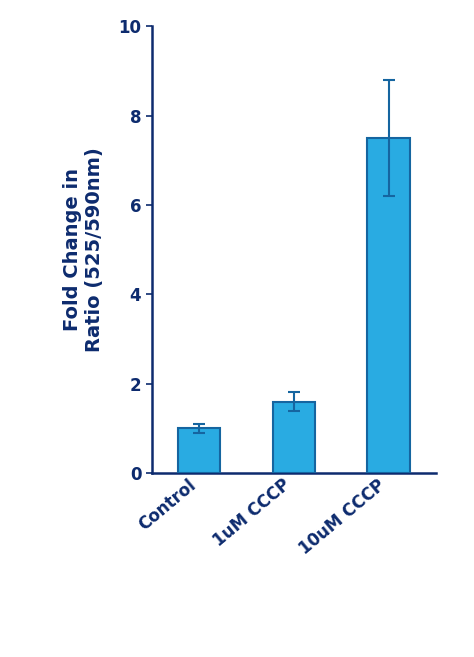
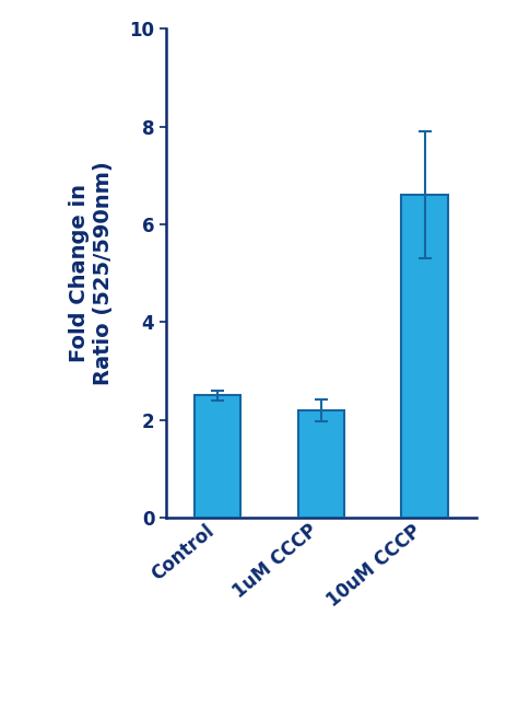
Control: 1.0 -> 2.5
1uM CCCP: 1.6 -> 2.2
10uM CCCP: 7.5 -> 6.6
